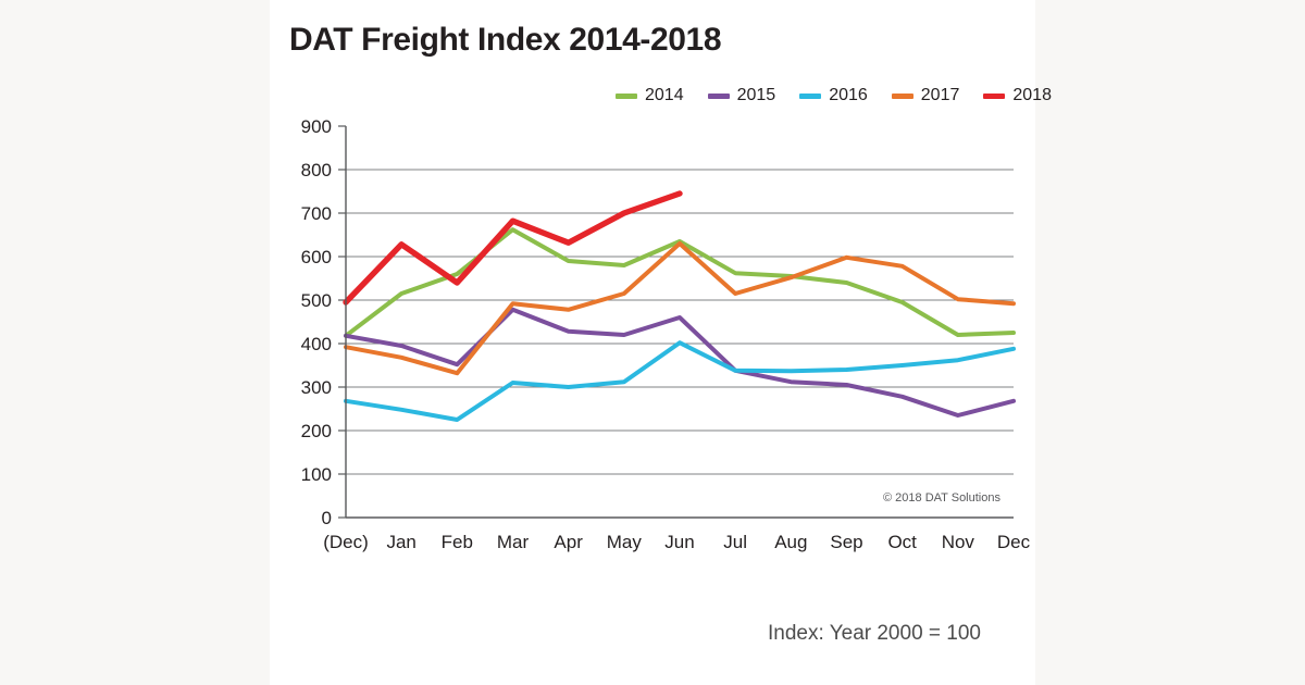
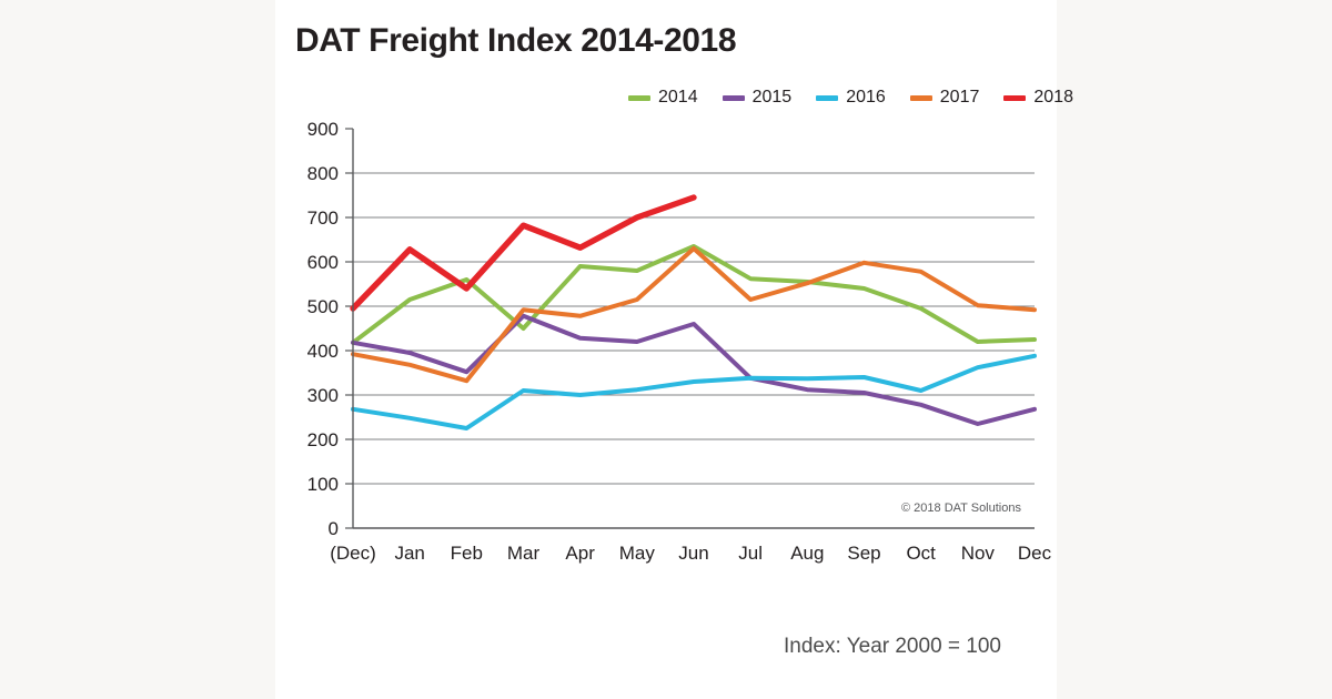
2014/Mar: 660 -> 450
2016/Jun: 400 -> 330
2016/Oct: 350 -> 310
